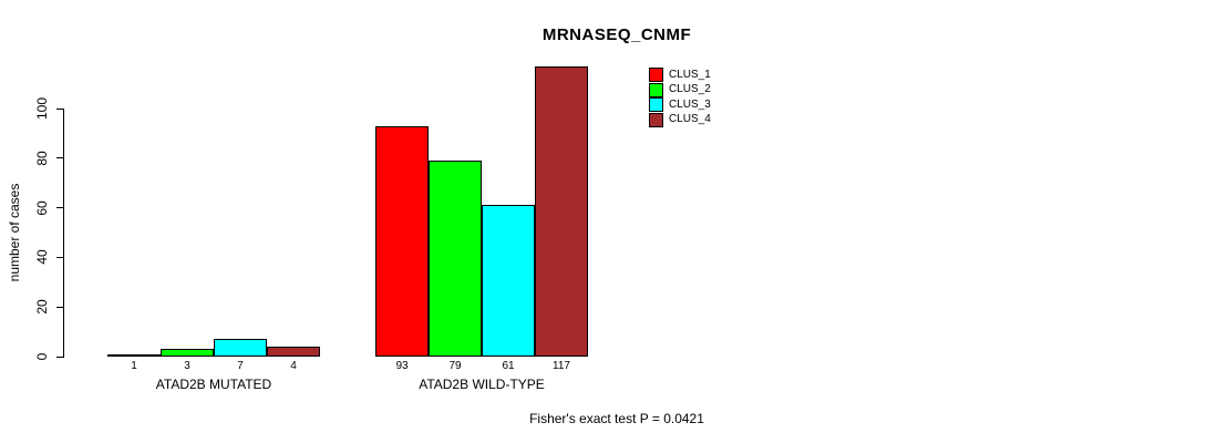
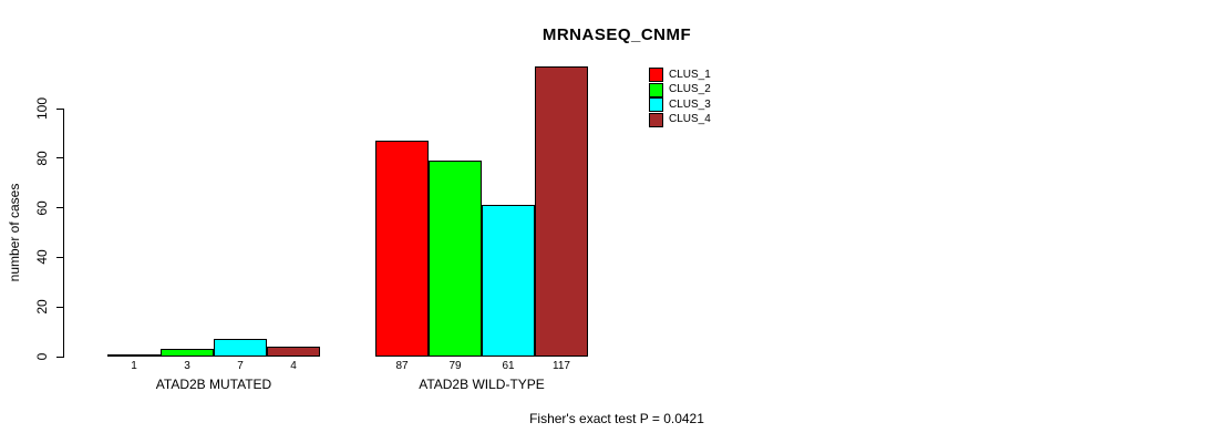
CLUS_1/ATAD2B WILD-TYPE: 93 -> 87
